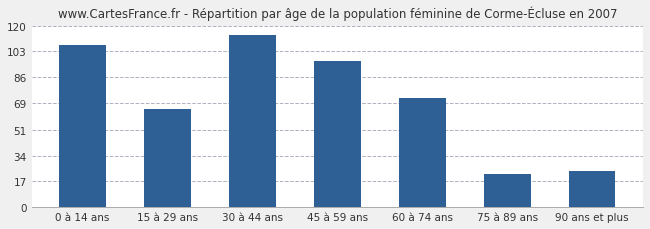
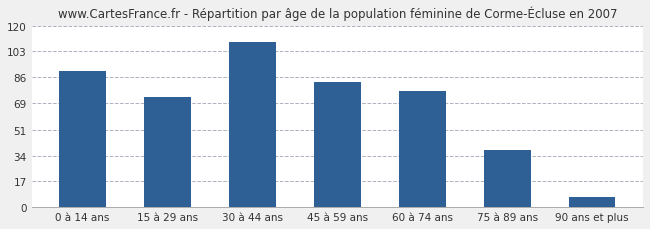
0 à 14 ans: 107 -> 90
15 à 29 ans: 65 -> 73
30 à 44 ans: 114 -> 109
45 à 59 ans: 97 -> 83
60 à 74 ans: 72 -> 77
75 à 89 ans: 22 -> 38
90 ans et plus: 24 -> 7
